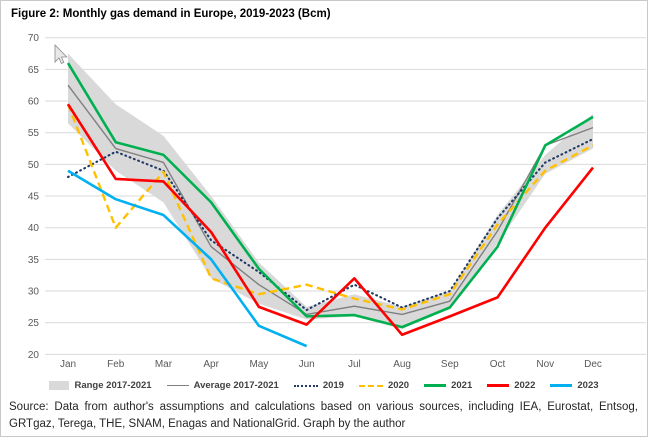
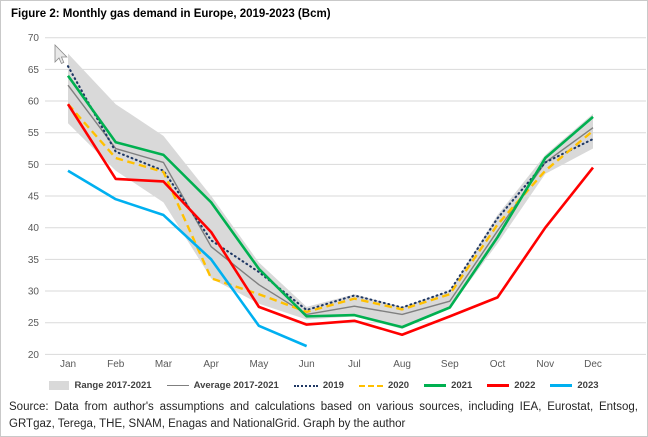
2019/Jan: 48 -> 66
2021/Jan: 66 -> 64
2020/Feb: 40 -> 51
2020/Jun: 31 -> 27
2019/Jul: 31 -> 29
2022/Jul: 32 -> 25
2021/Oct: 37 -> 38
Average 2017-2021/Nov: 53 -> 50
2021/Nov: 53 -> 51
2020/Dec: 53 -> 55
